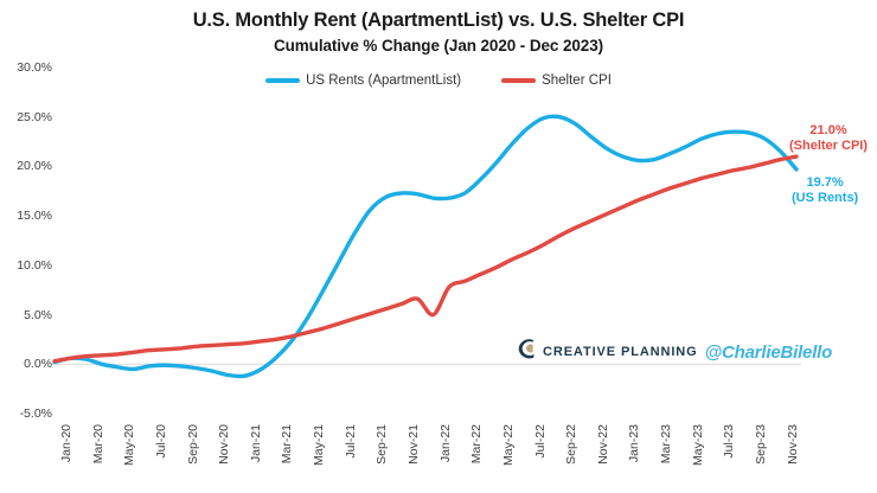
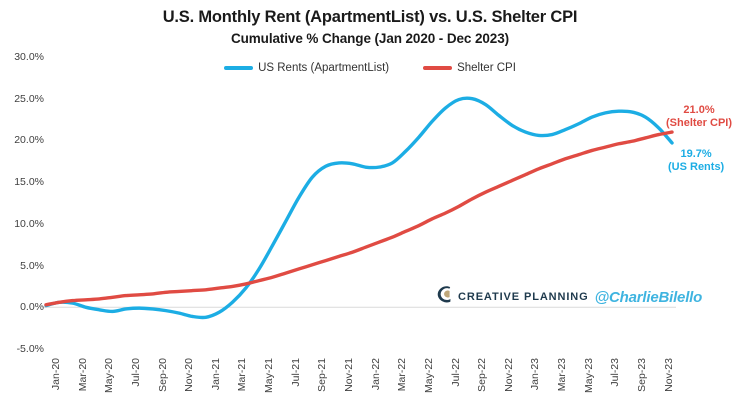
Shelter CPI/Jan-22: 5% -> 7%
